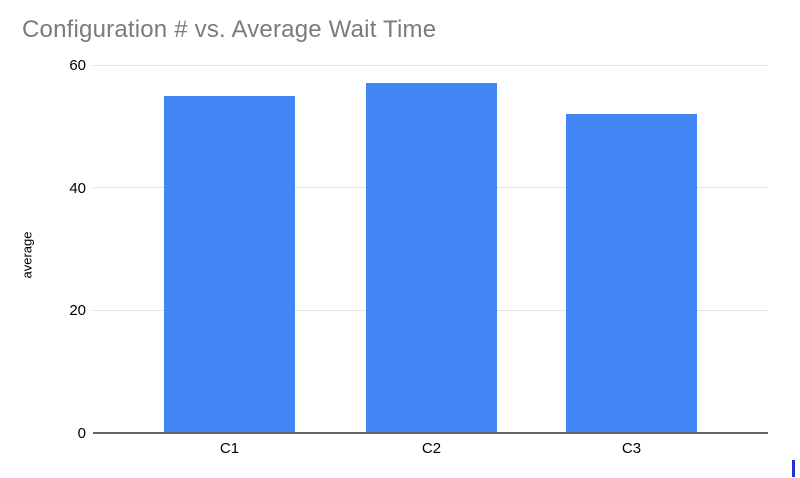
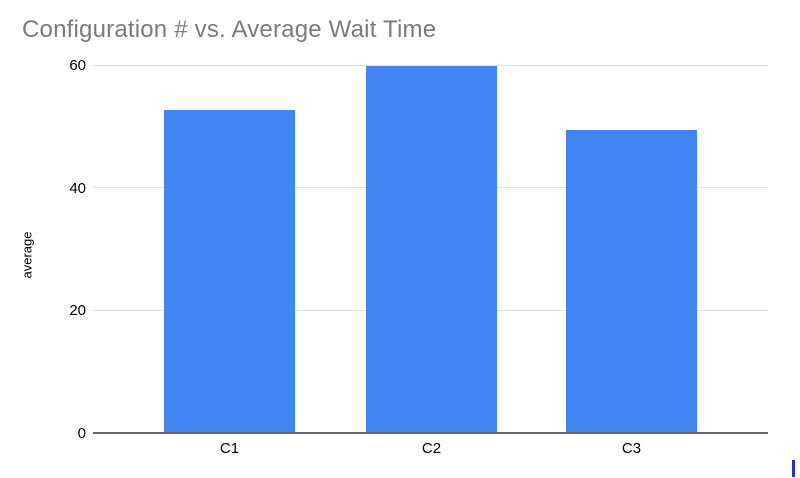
C1: 55 -> 53
C2: 57 -> 60
C3: 52 -> 49
